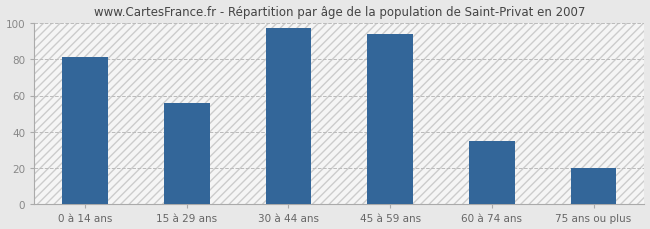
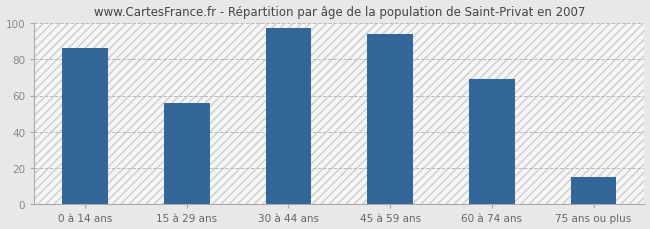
0 à 14 ans: 81 -> 86
60 à 74 ans: 35 -> 69
75 ans ou plus: 20 -> 15
